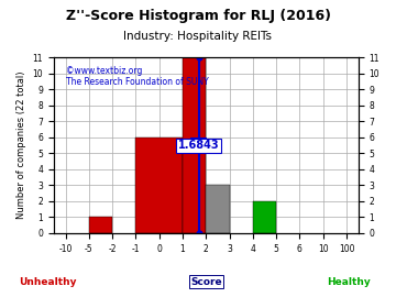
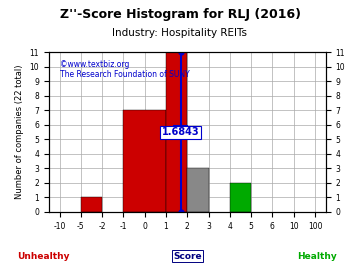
0: 6 -> 7
